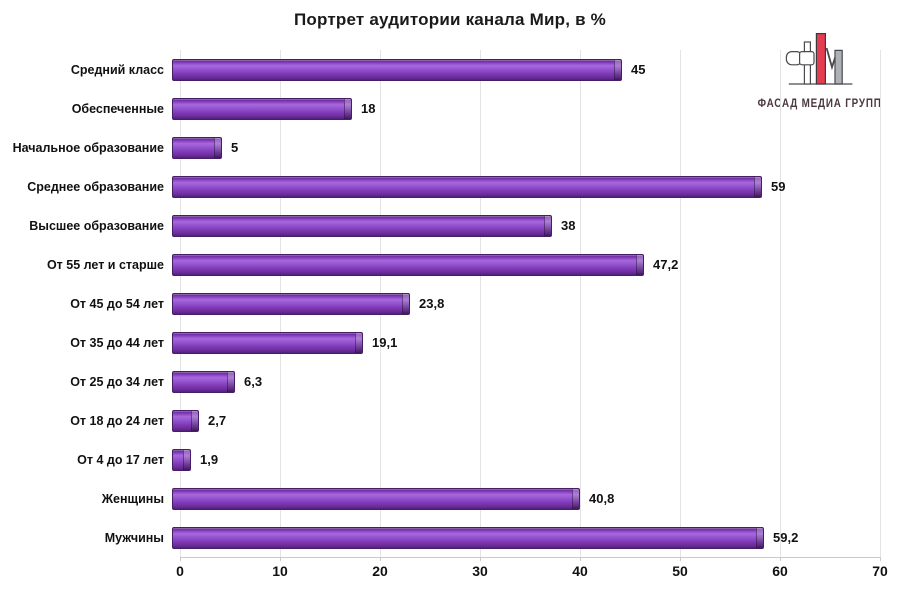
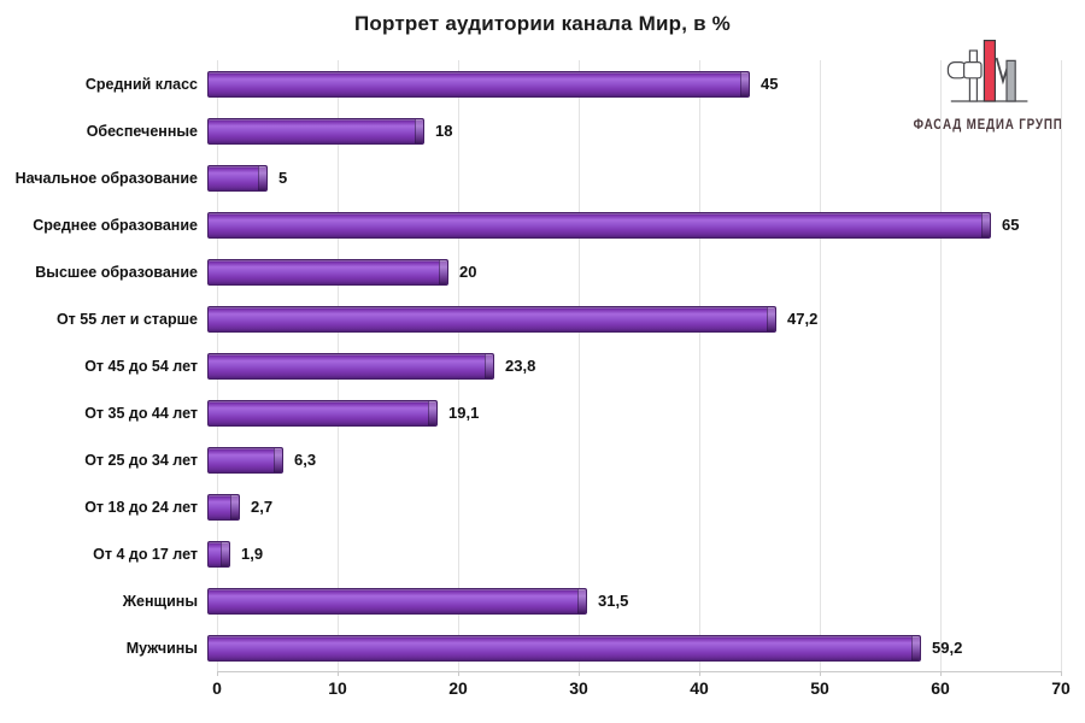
Среднее образование: 59 -> 65
Высшее образование: 38 -> 20
Женщины: 40,8 -> 31,5
